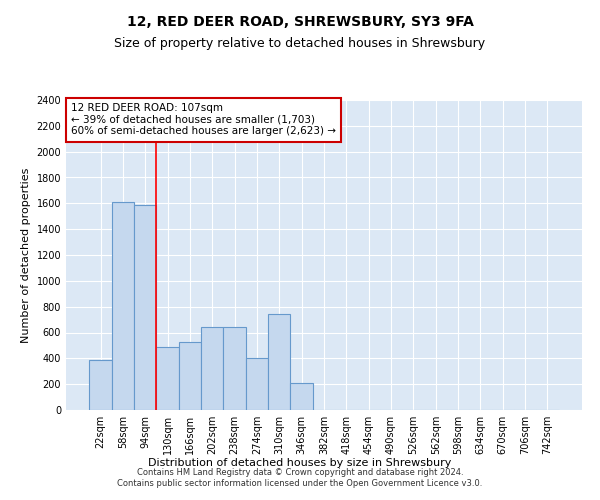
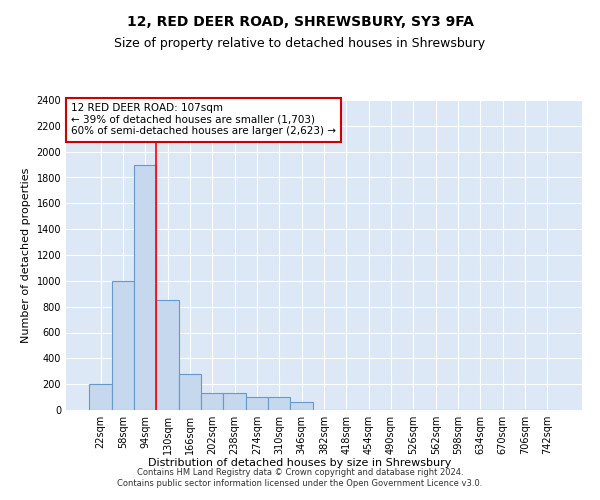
22sqm: 390 -> 200
58sqm: 1610 -> 1000
94sqm: 1590 -> 1900
130sqm: 490 -> 850
166sqm: 530 -> 280
202sqm: 640 -> 130
238sqm: 640 -> 130
274sqm: 400 -> 100
310sqm: 740 -> 100
346sqm: 210 -> 60
